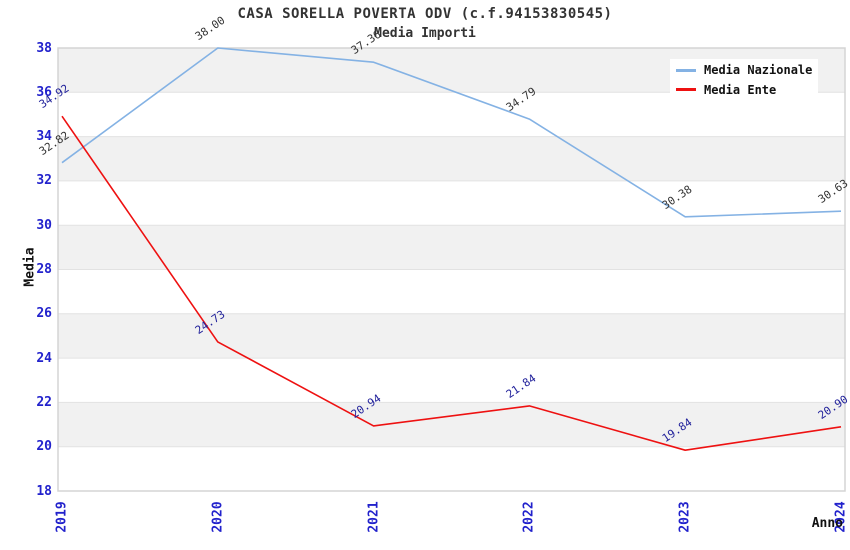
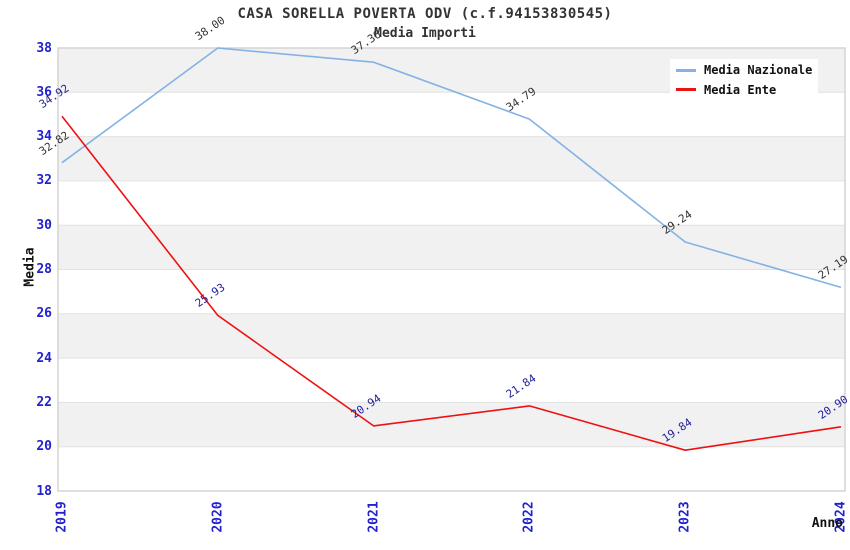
Media Ente/2020: 24.73 -> 25.93
Media Nazionale/2023: 30.38 -> 29.24
Media Nazionale/2024: 30.63 -> 27.19
